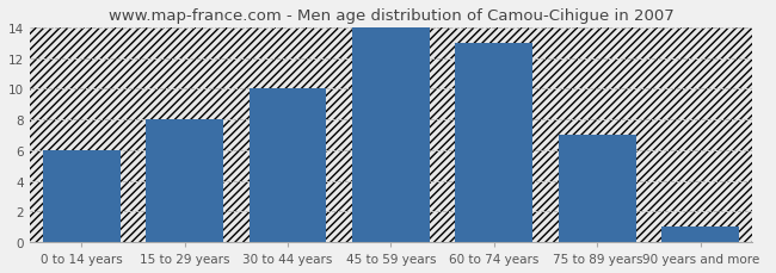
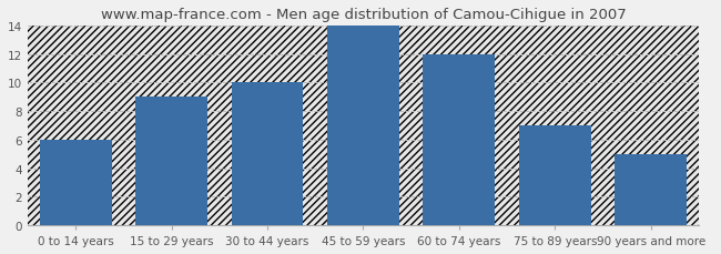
15 to 29 years: 8 -> 9
60 to 74 years: 13 -> 12
90 years and more: 1 -> 5
